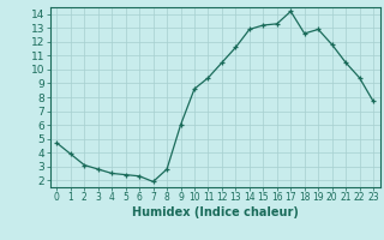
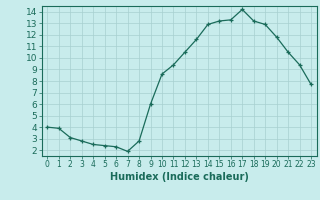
0: 4.7 -> 4.0
18: 12.6 -> 13.2
